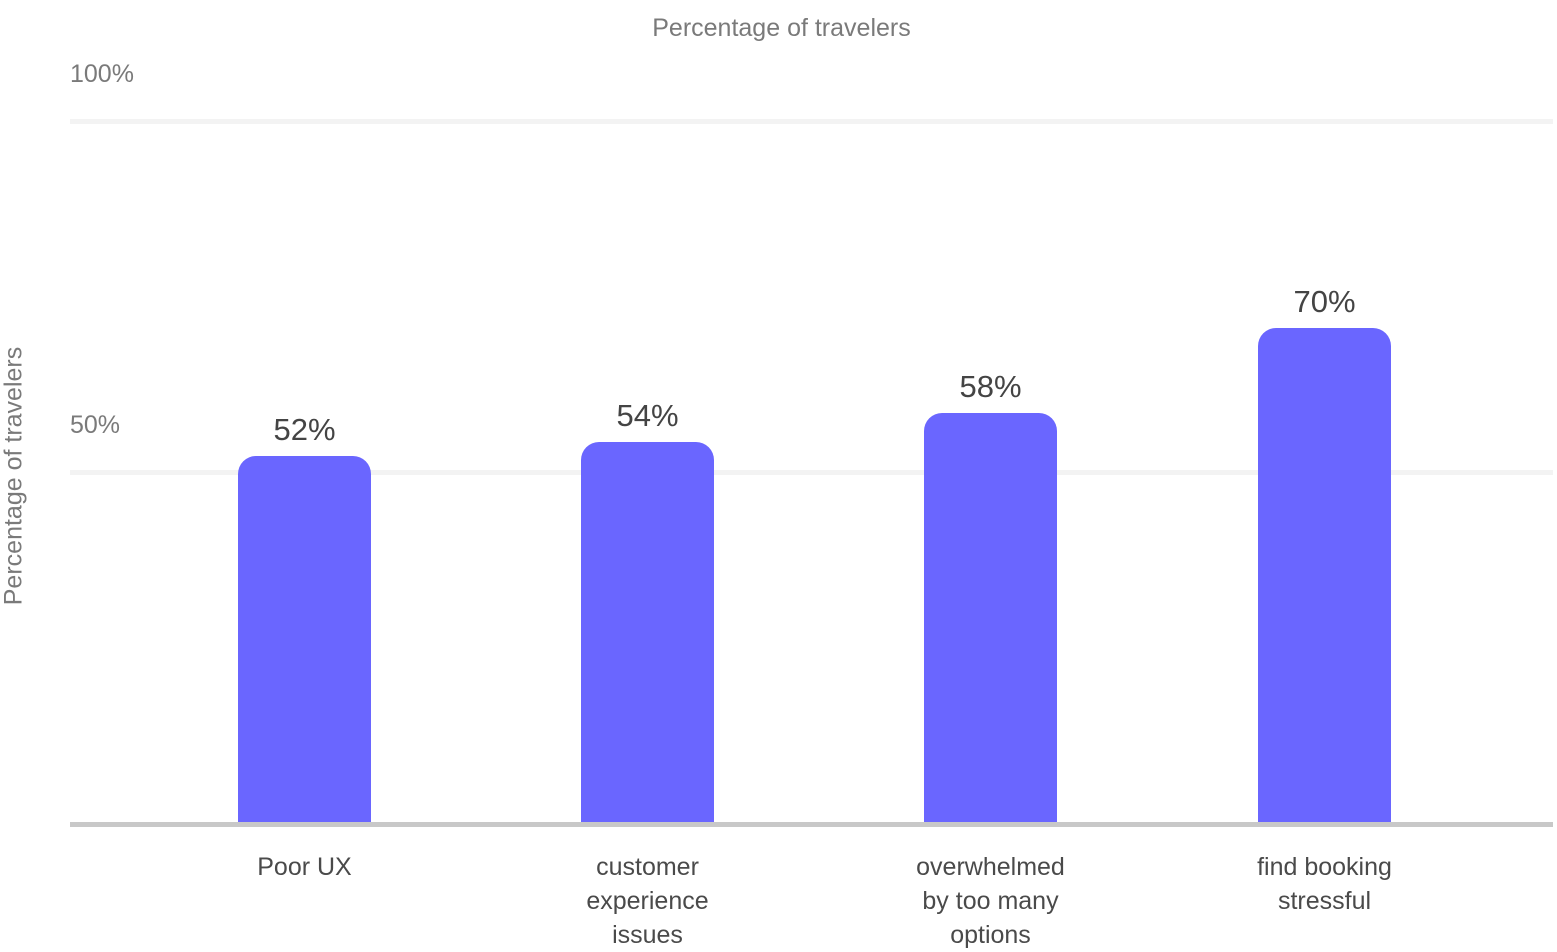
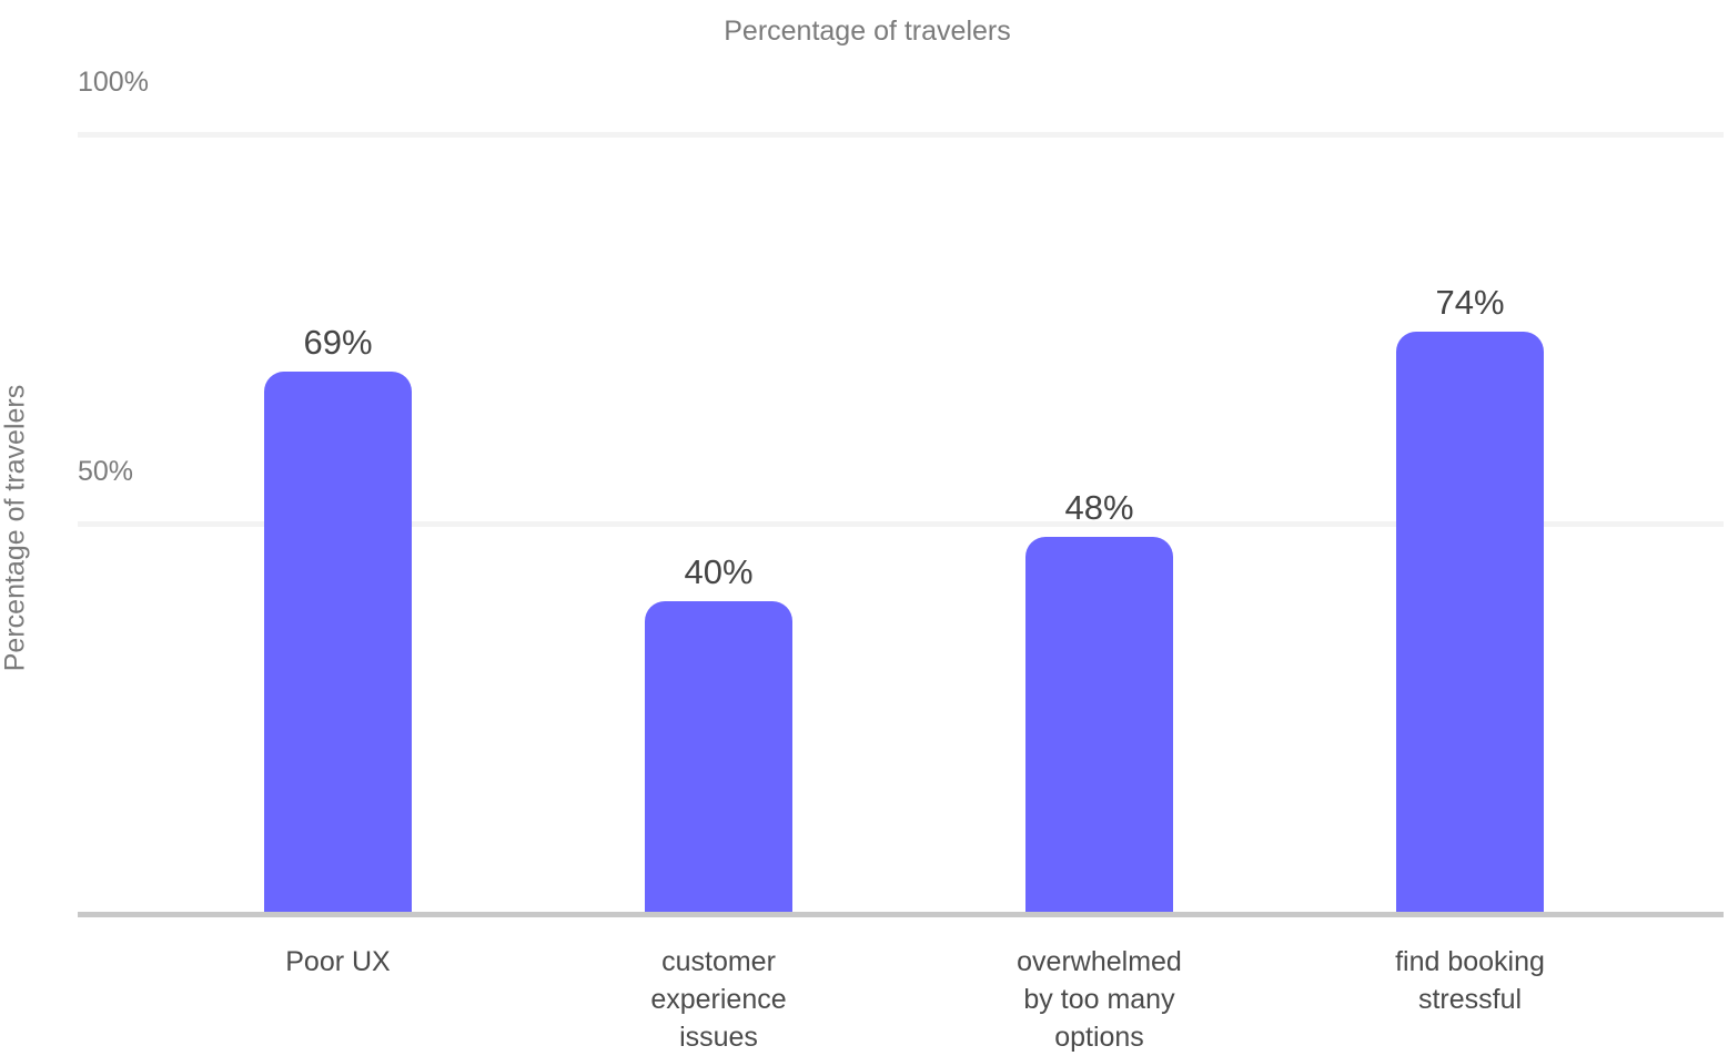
Poor UX: 52% -> 69%
customer experience issues: 54% -> 40%
overwhelmed by too many options: 58% -> 48%
find booking stressful: 70% -> 74%
